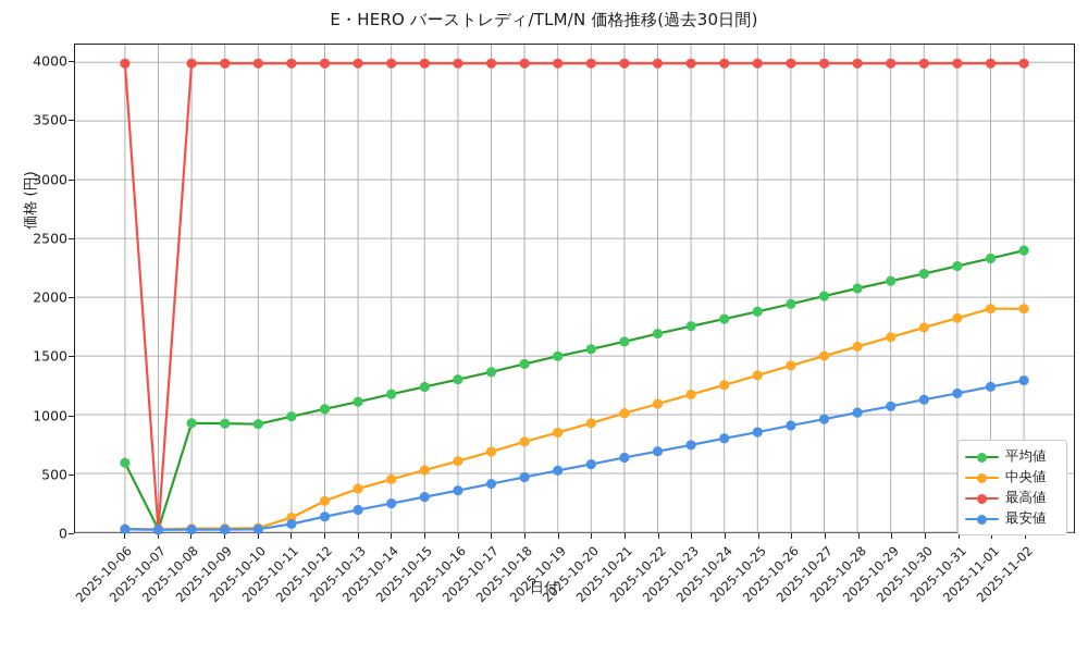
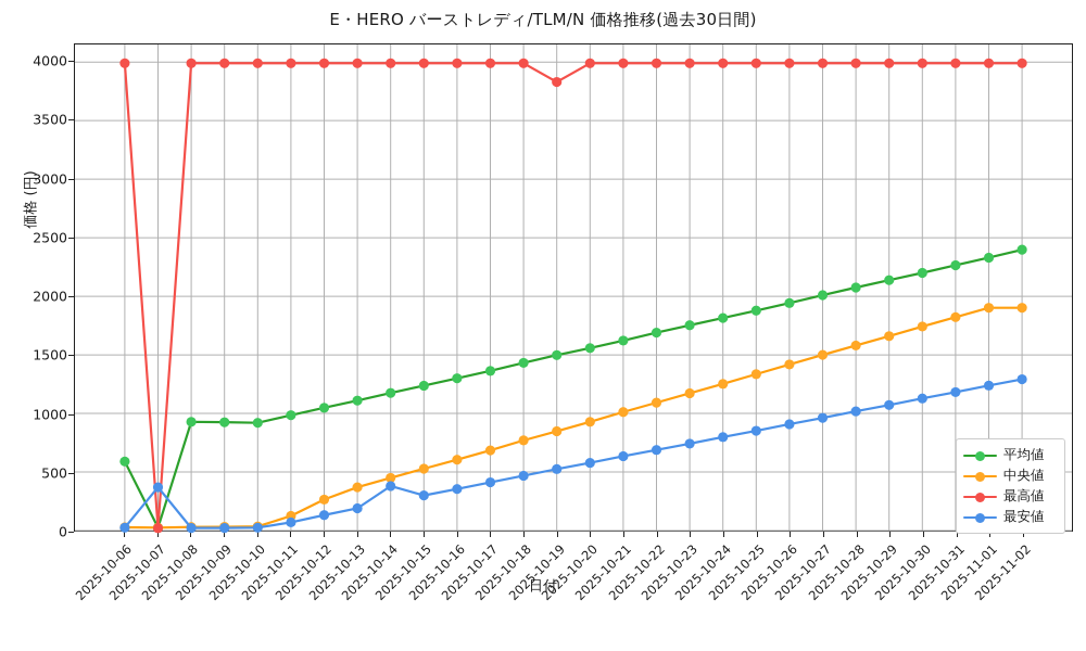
最安値/2025-10-07: 20 -> 370
最安値/2025-10-14: 240 -> 380
最高値/2025-10-19: 3990 -> 3830
